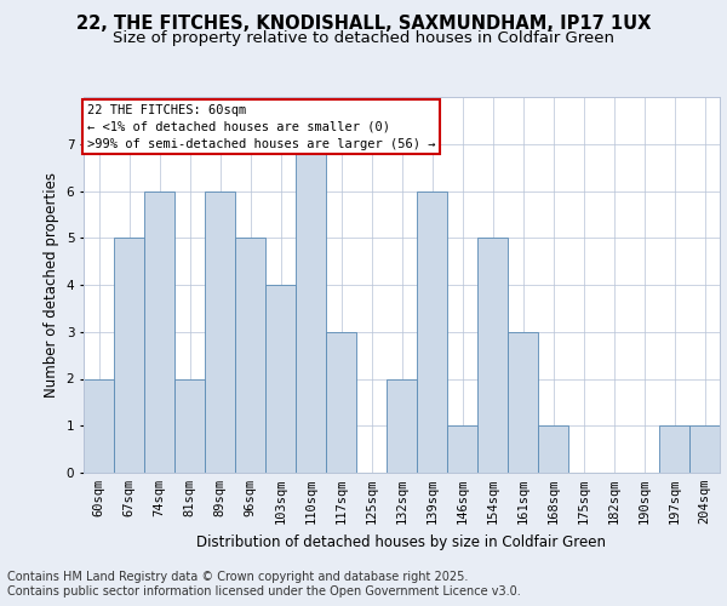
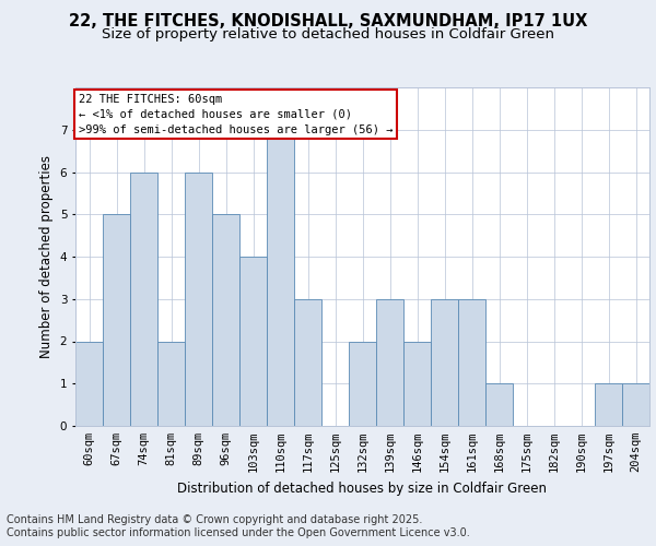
139sqm: 6 -> 3
146sqm: 1 -> 2
154sqm: 5 -> 3
